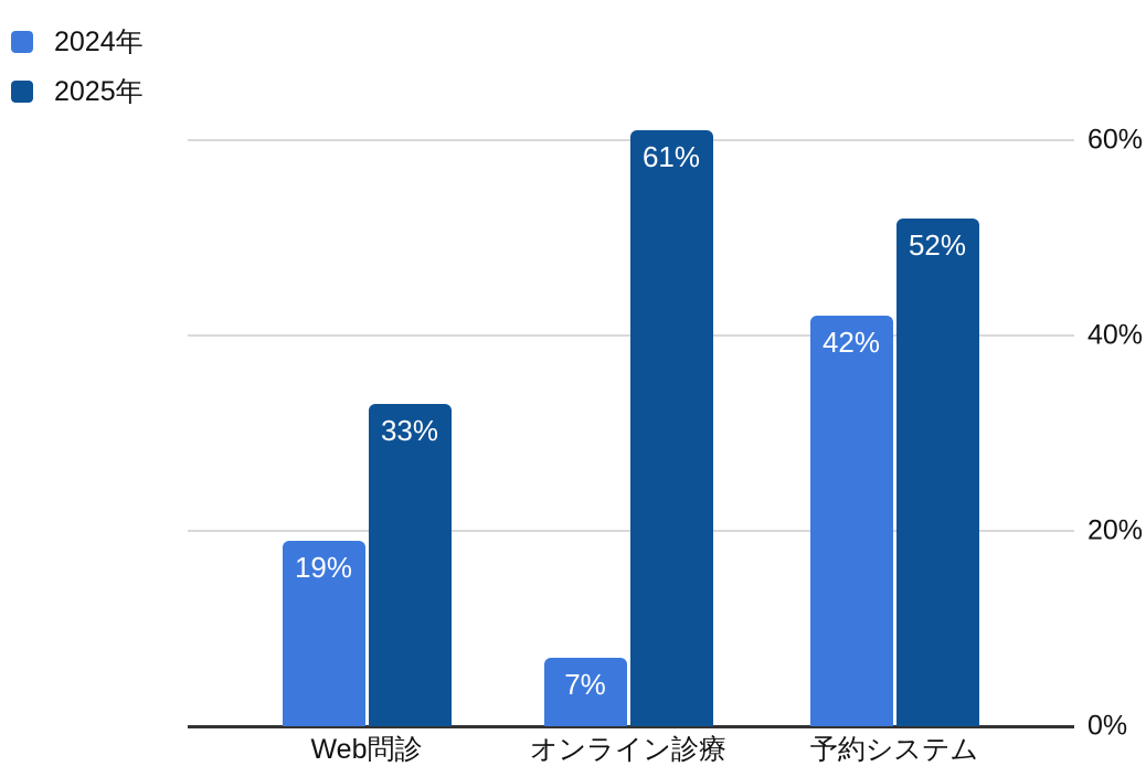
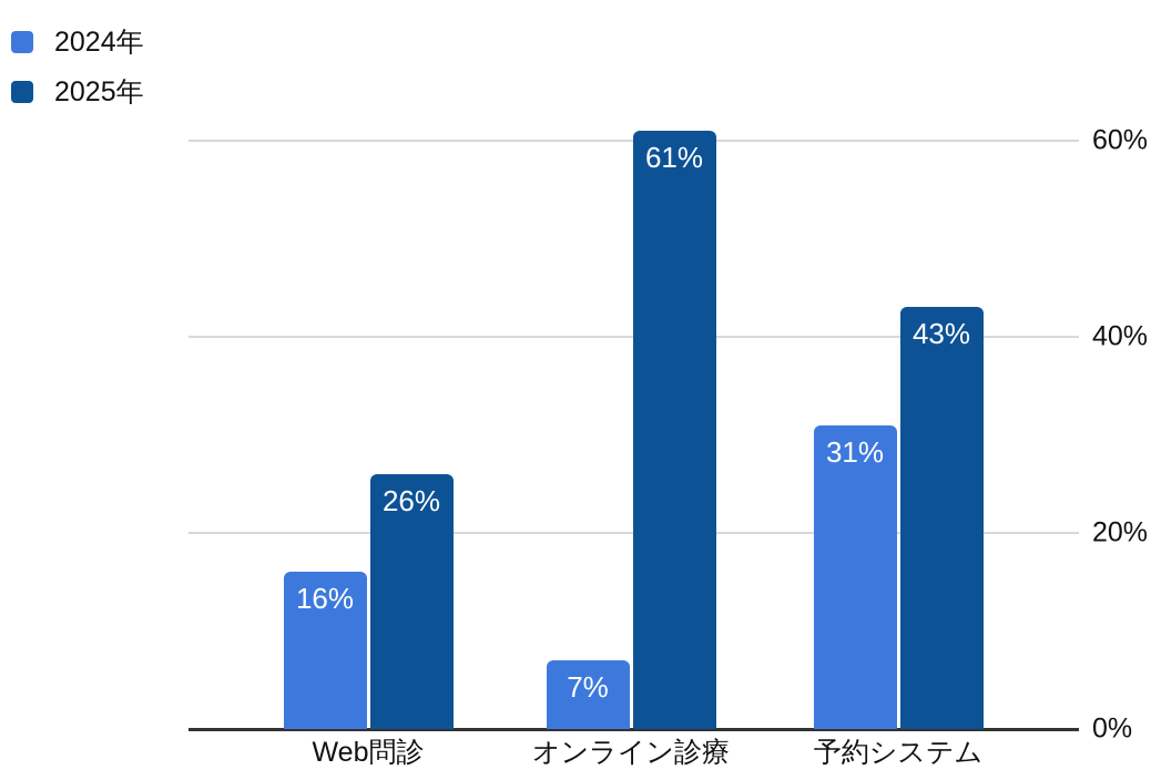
2024年/Web問診: 19% -> 16%
2025年/Web問診: 33% -> 26%
2024年/予約システム: 42% -> 31%
2025年/予約システム: 52% -> 43%
